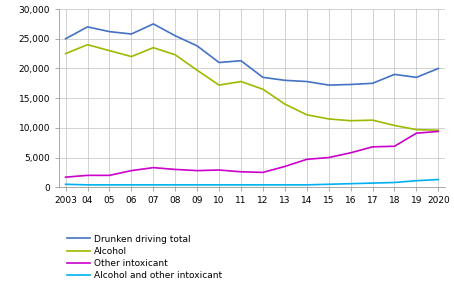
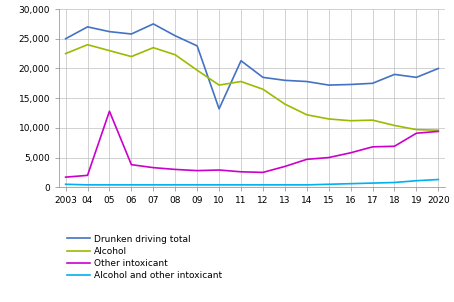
Other intoxicant/05: 2,000 -> 12,800
Other intoxicant/06: 2,800 -> 3,800
Drunken driving total/10: 21,000 -> 13,200
